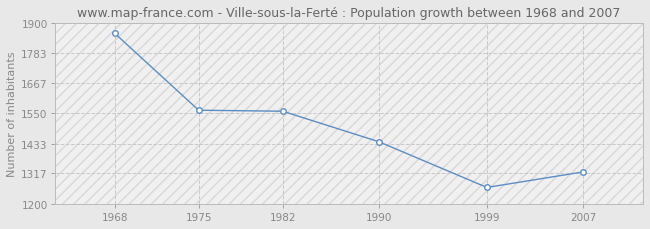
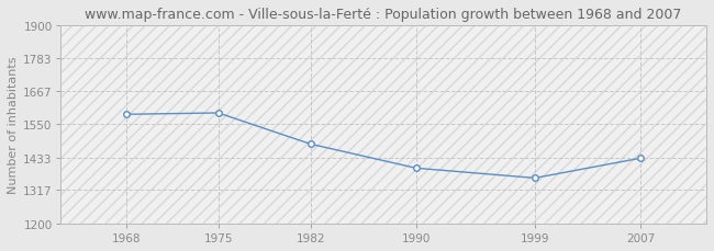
1968: 1860 -> 1585
1975: 1562 -> 1590
1982: 1558 -> 1480
1990: 1440 -> 1395
1999: 1263 -> 1360
2007: 1323 -> 1430
